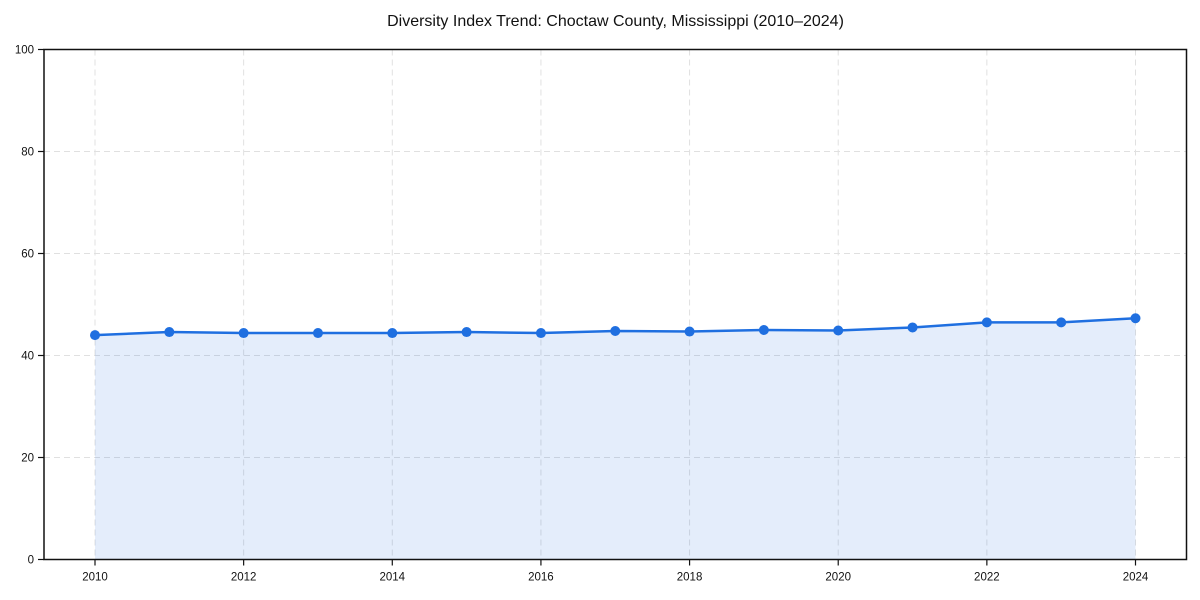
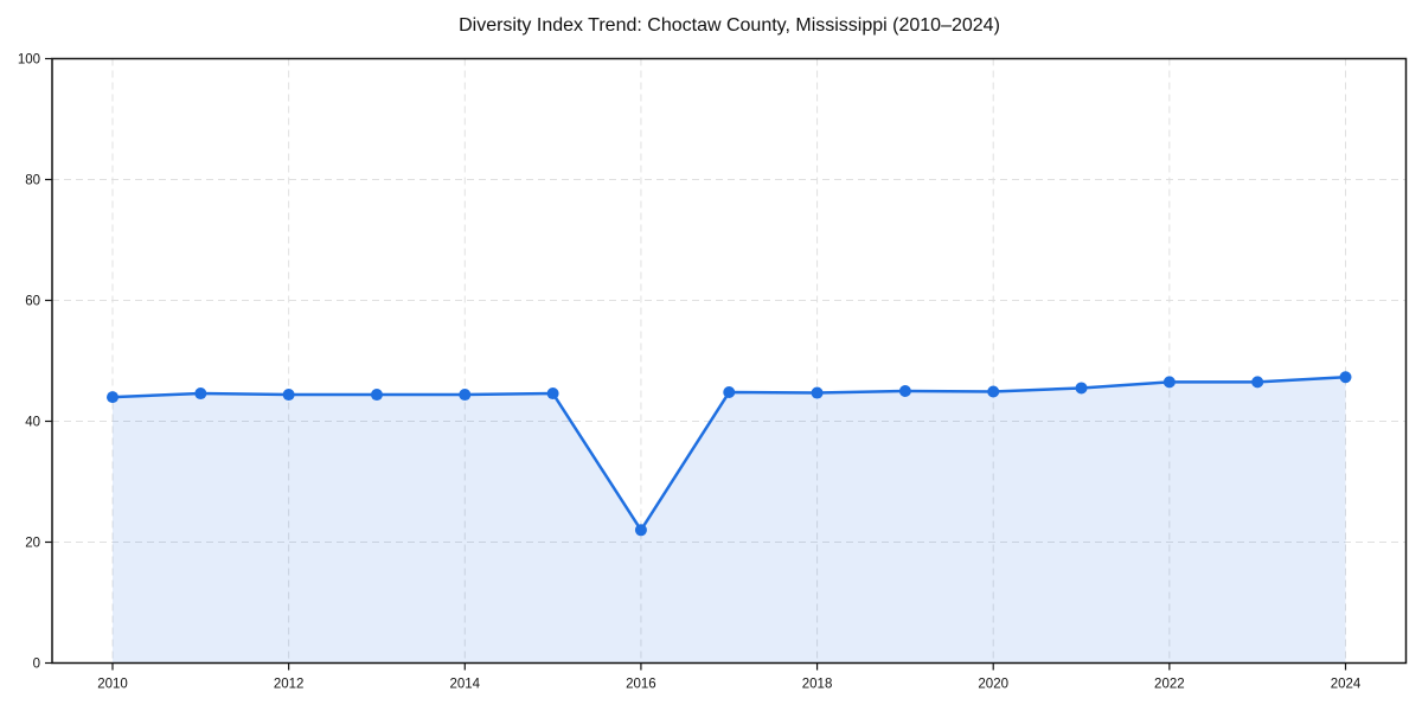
2016: 44 -> 22
